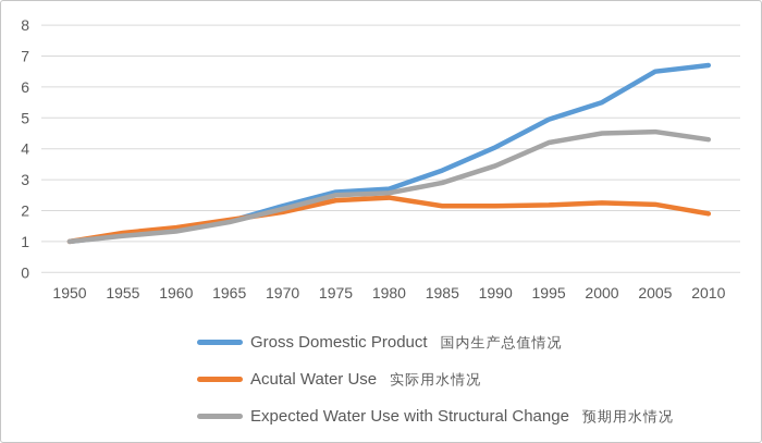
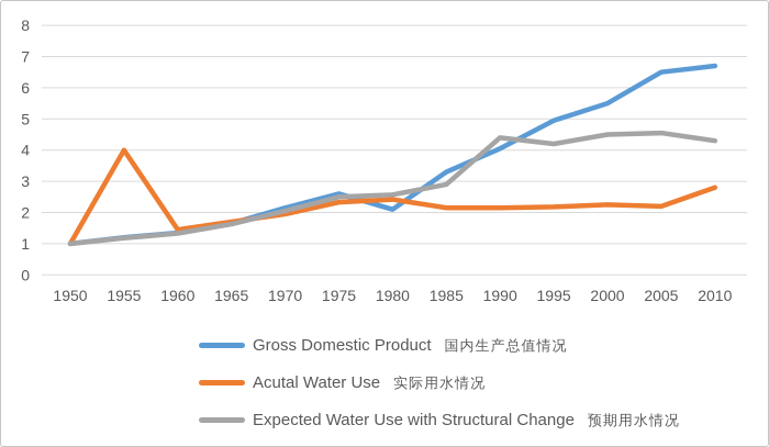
Acutal Water Use/1955: 1.3 -> 4.0
Gross Domestic Product/1980: 2.7 -> 2.1
Expected Water Use with Structural Change/1990: 3.5 -> 4.4
Acutal Water Use/2010: 1.9 -> 2.8
